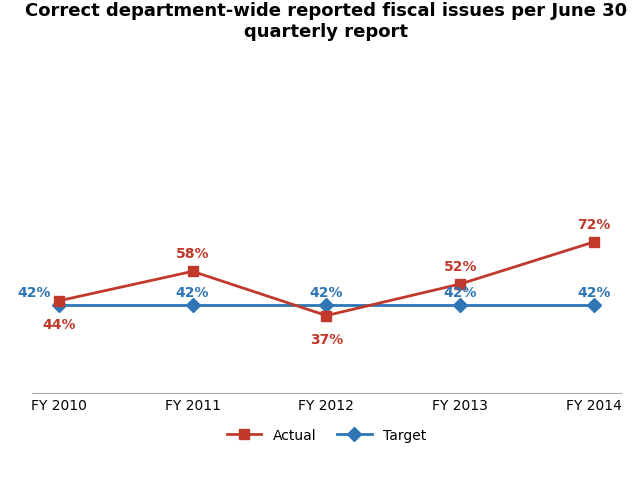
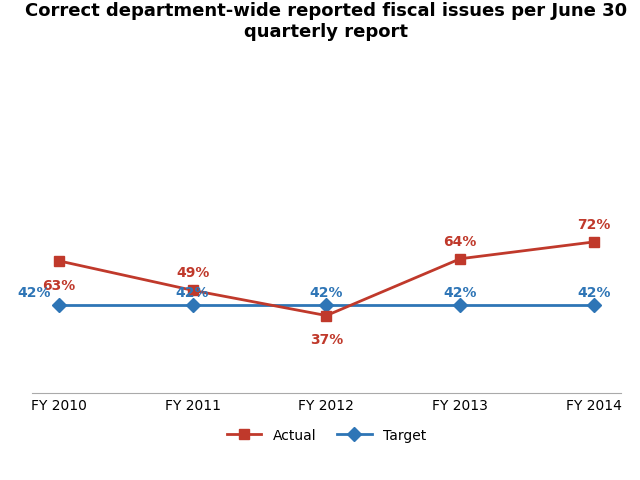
Actual/FY 2010: 44% -> 63%
Actual/FY 2011: 58% -> 49%
Actual/FY 2013: 52% -> 64%
